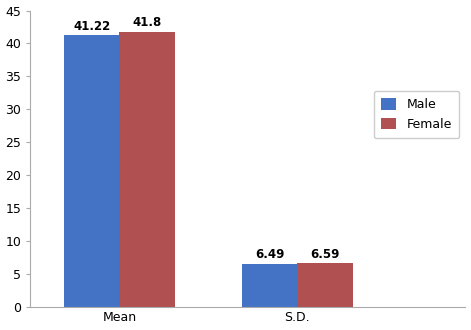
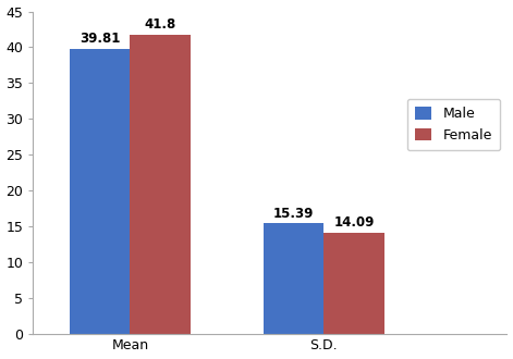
Male/Mean: 41.22 -> 39.81
Male/S.D.: 6.49 -> 15.39
Female/S.D.: 6.59 -> 14.09
